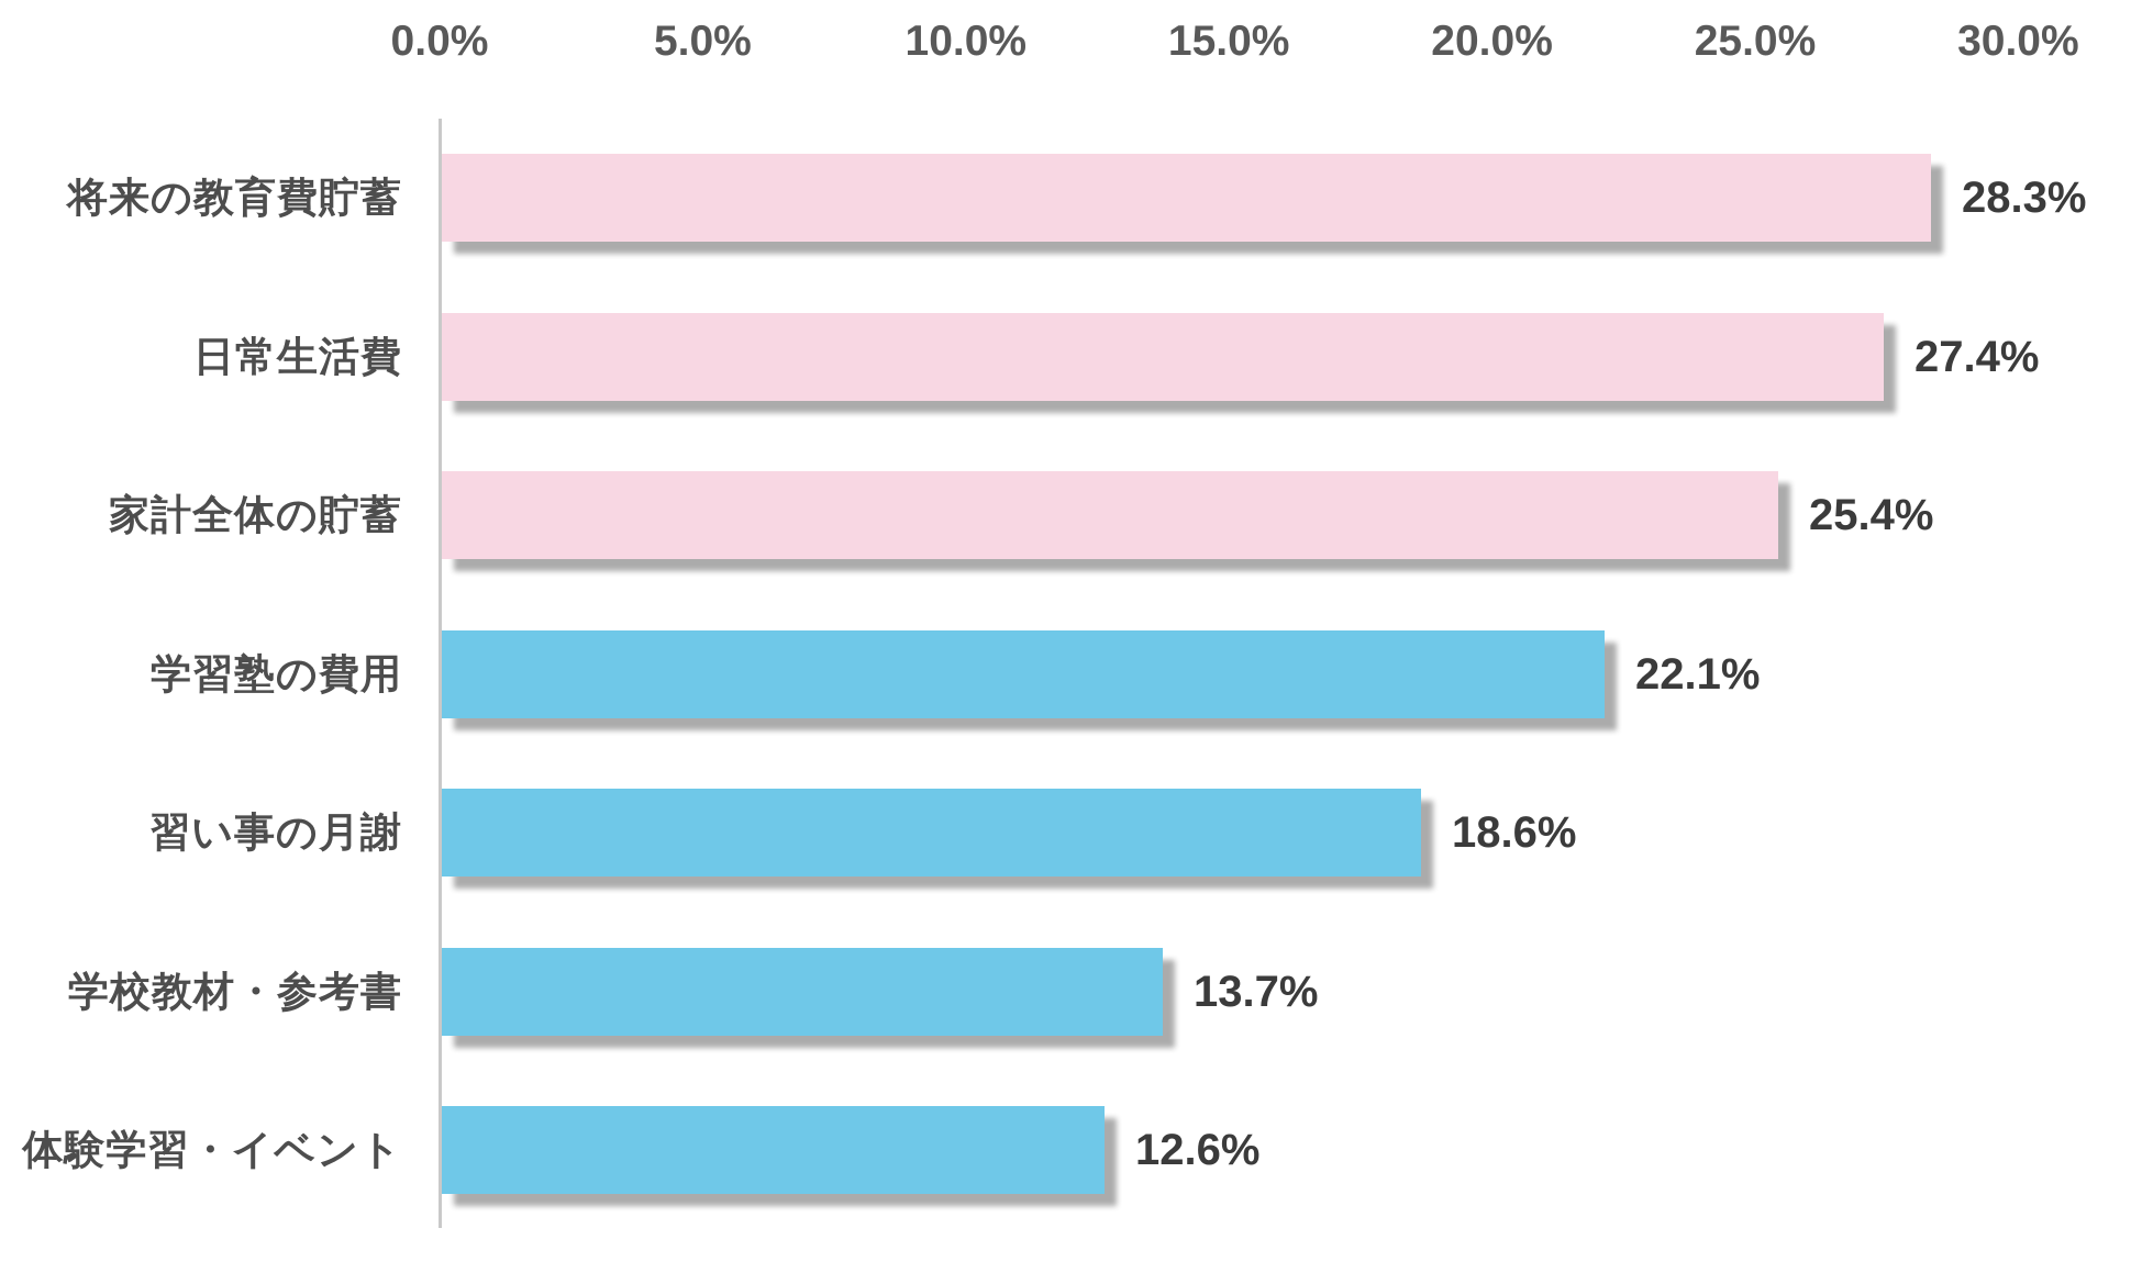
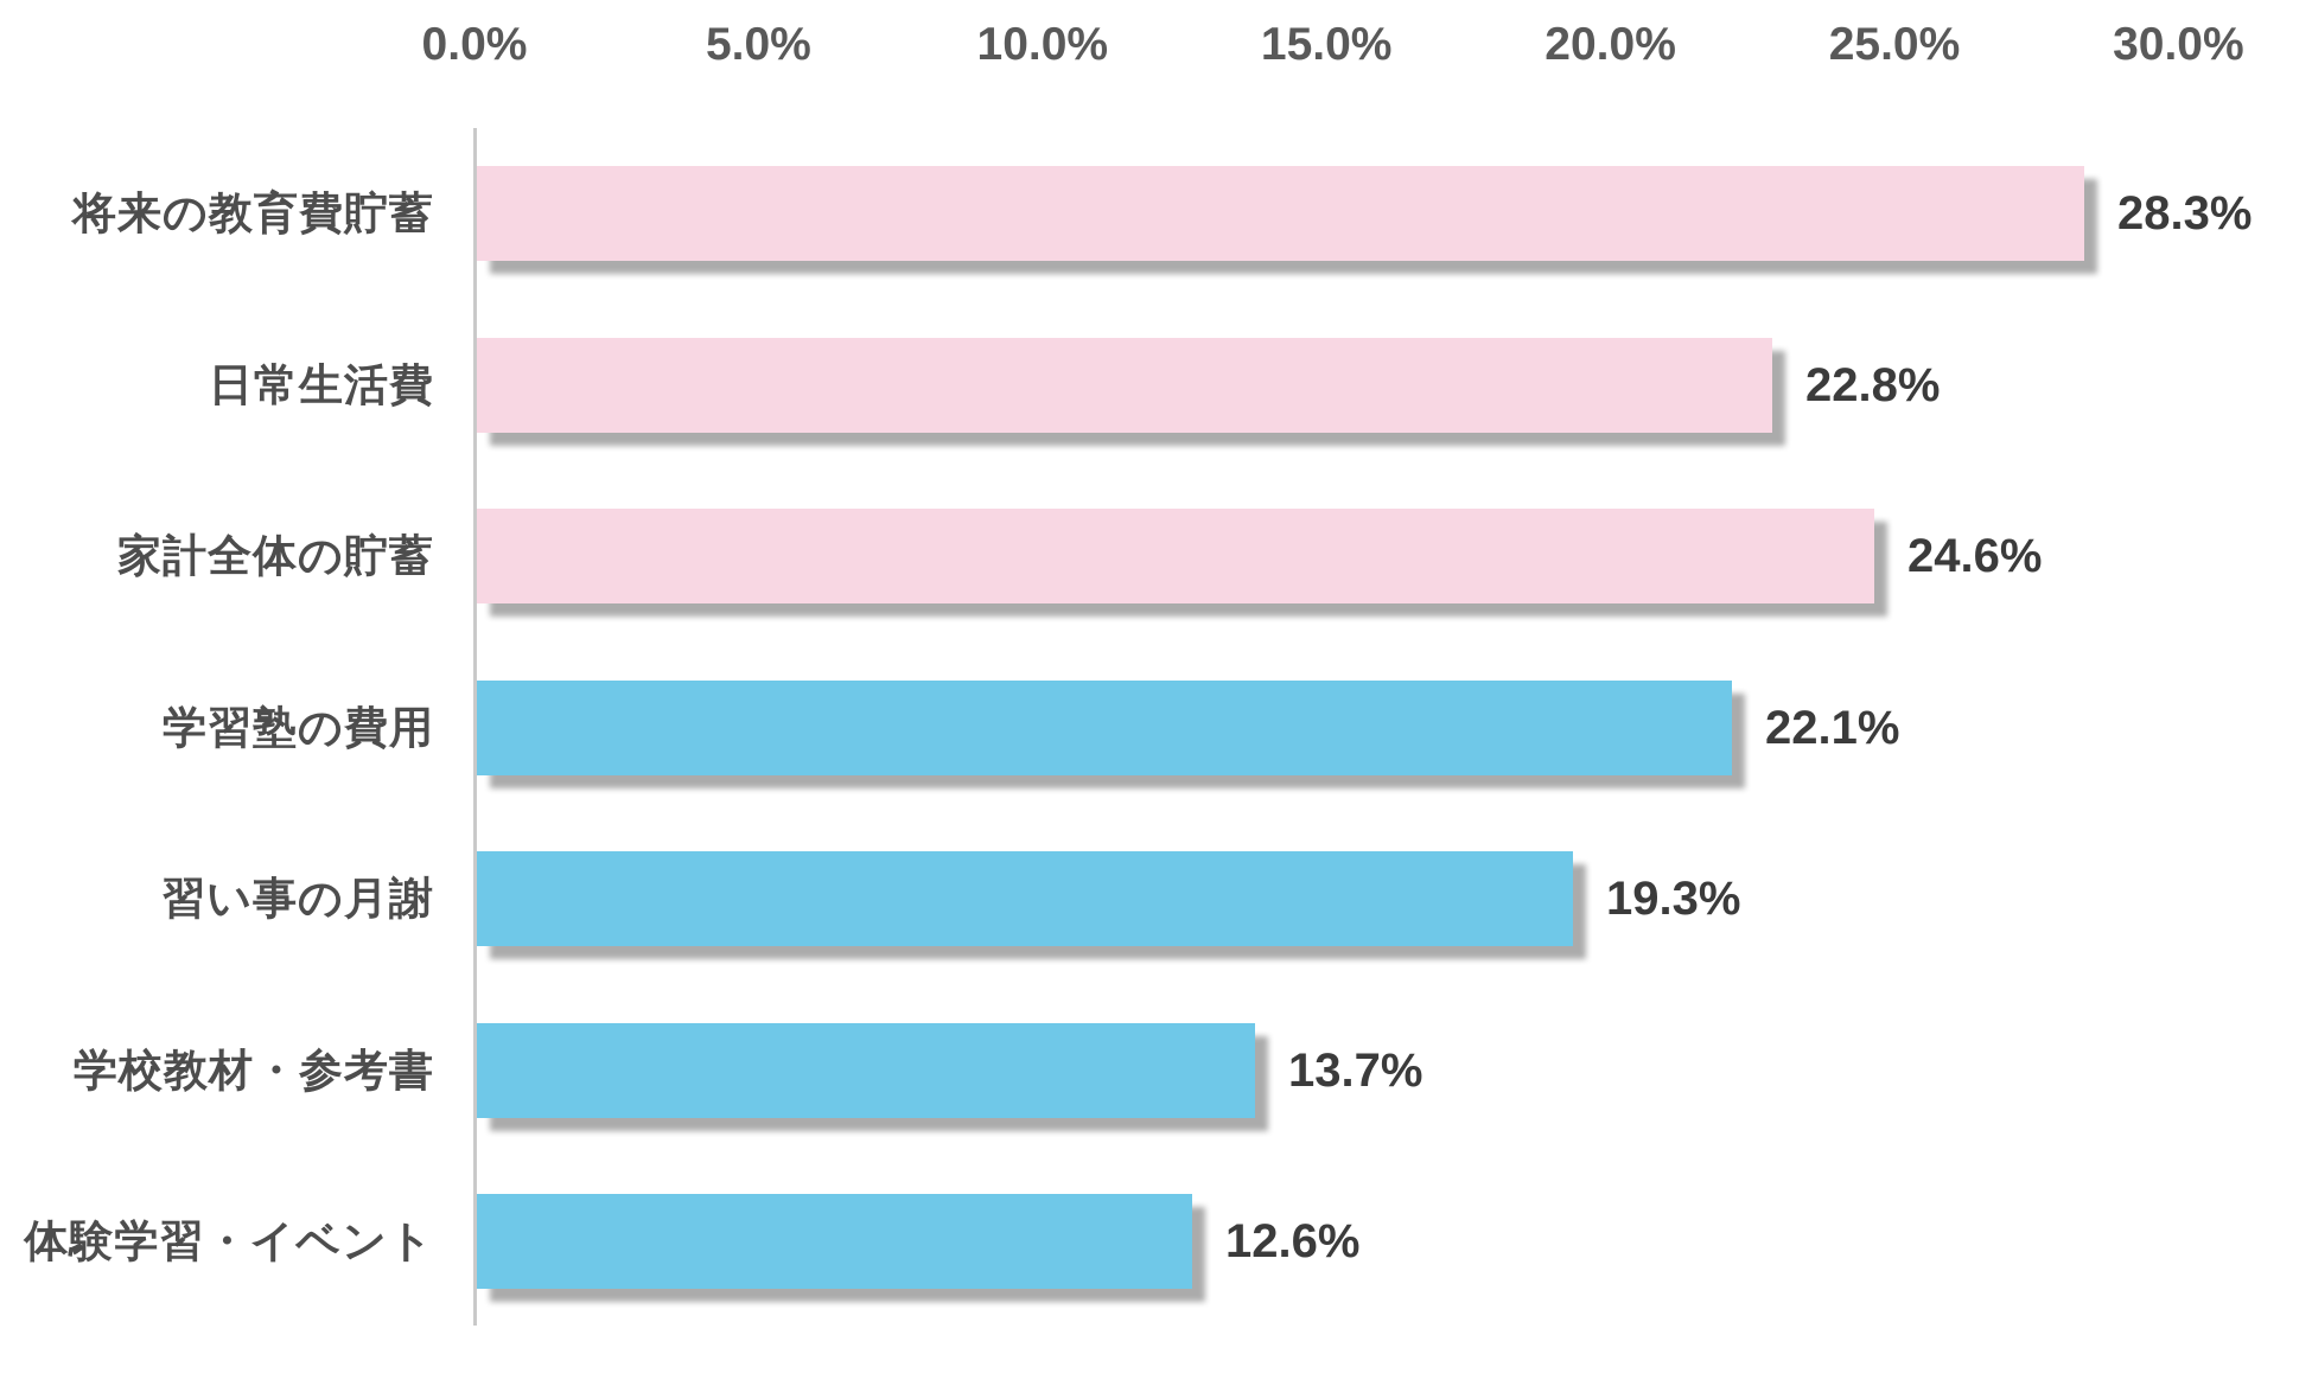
日常生活費: 27.4% -> 22.8%
家計全体の貯蓄: 25.4% -> 24.6%
習い事の月謝: 18.6% -> 19.3%
